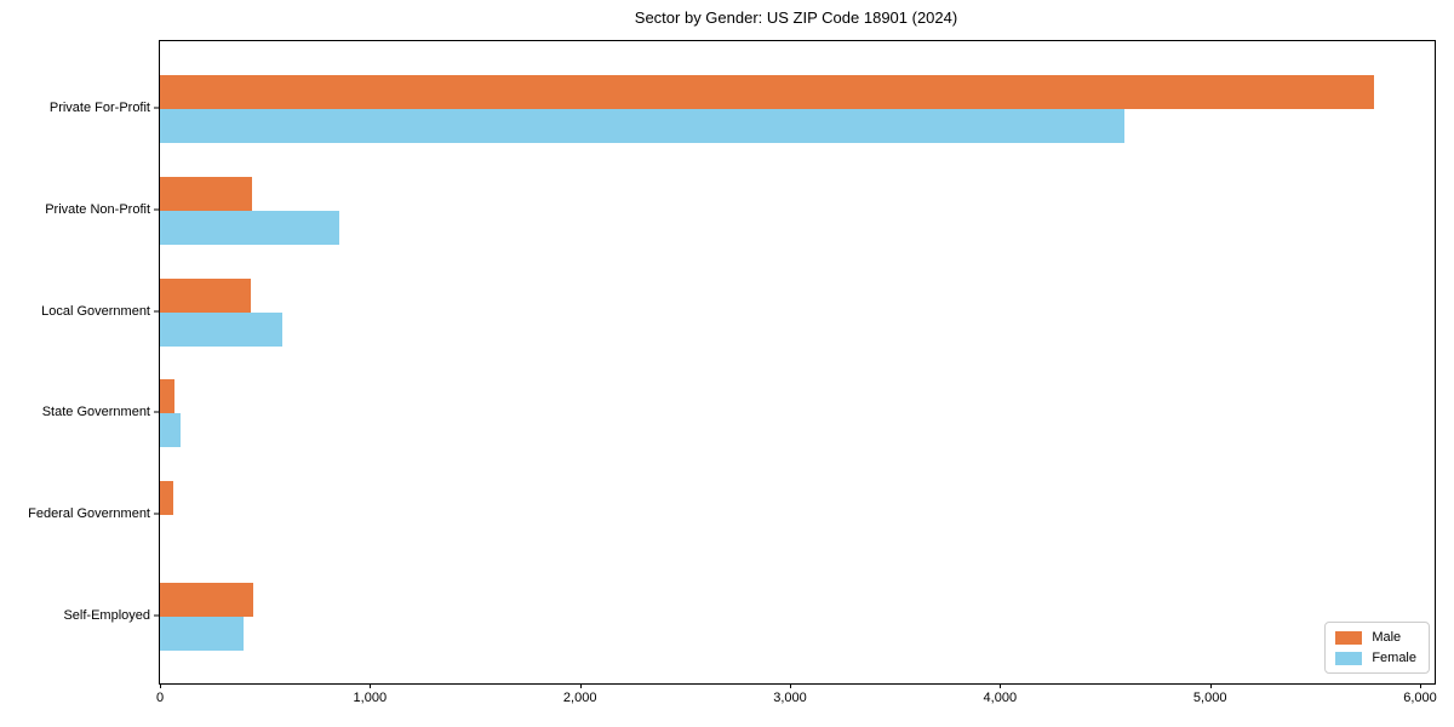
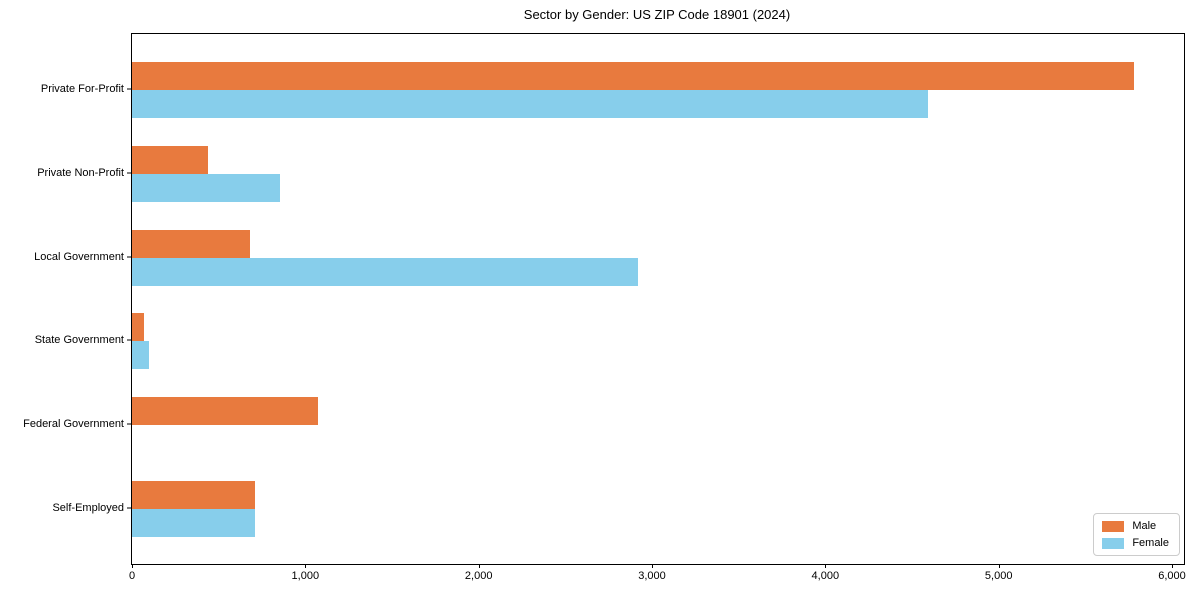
Male/Local Government: 430 -> 680
Female/Local Government: 580 -> 2920
Male/Federal Government: 60 -> 1070
Male/Self-Employed: 440 -> 710
Female/Self-Employed: 400 -> 710
